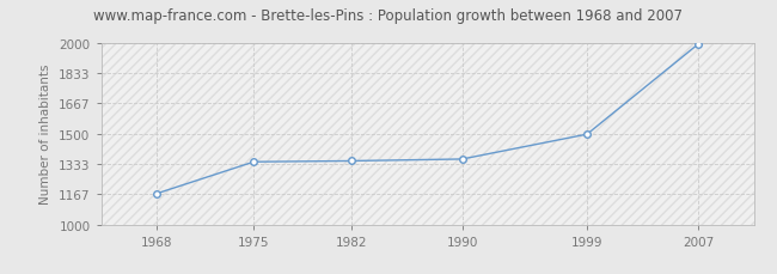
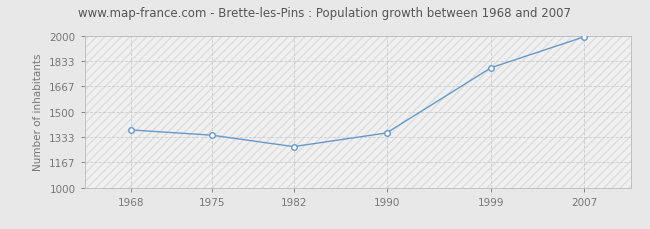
1968: 1170 -> 1380
1982: 1350 -> 1270
1999: 1500 -> 1790
